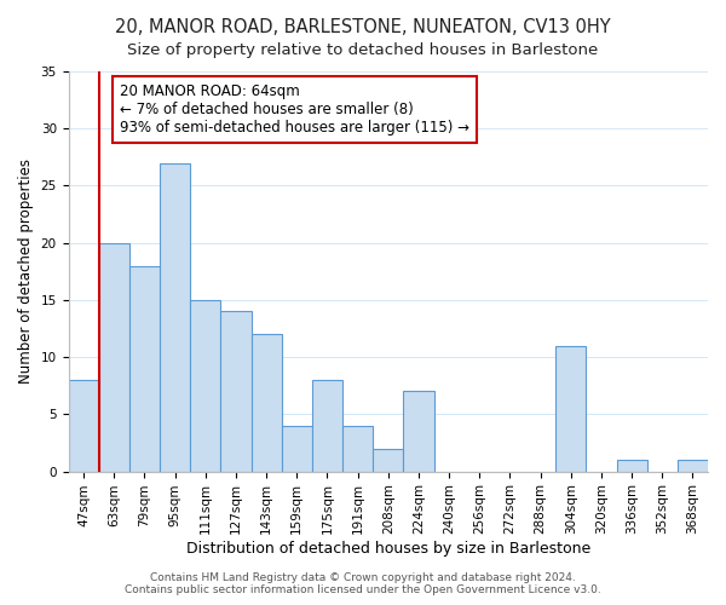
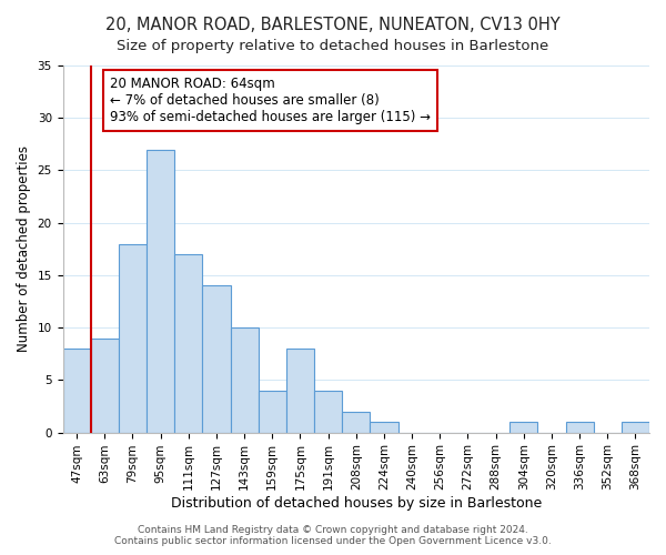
63sqm: 20 -> 9
111sqm: 15 -> 17
143sqm: 12 -> 10
224sqm: 7 -> 1
304sqm: 11 -> 1
